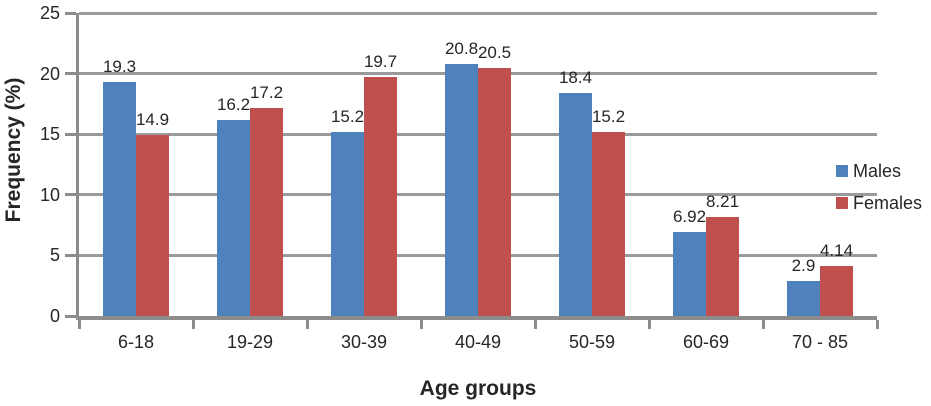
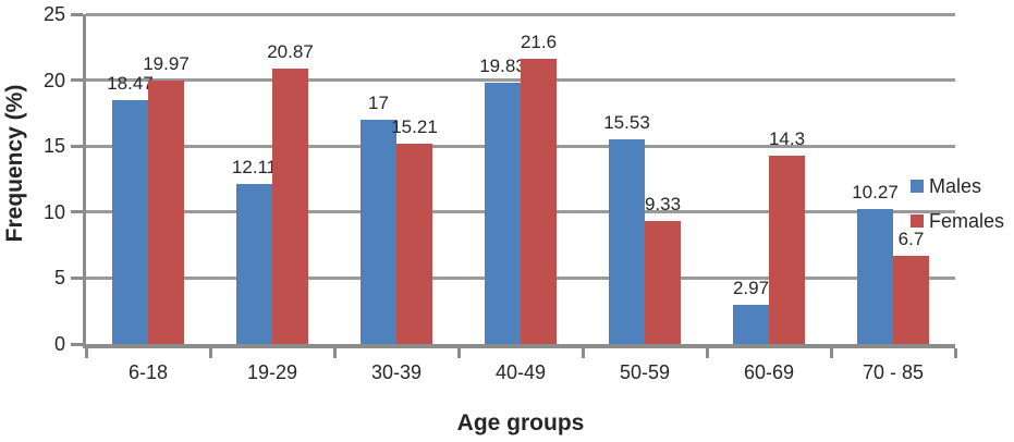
Males/6-18: 19.3 -> 18.47
Females/6-18: 14.9 -> 19.97
Males/19-29: 16.2 -> 12.11
Females/19-29: 17.2 -> 20.87
Males/30-39: 15.2 -> 17
Females/30-39: 19.7 -> 15.21
Males/40-49: 20.8 -> 19.83
Females/40-49: 20.5 -> 21.6
Males/50-59: 18.4 -> 15.53
Females/50-59: 15.2 -> 9.33
Males/60-69: 6.92 -> 2.97
Females/60-69: 8.21 -> 14.3
Males/70 - 85: 2.9 -> 10.27
Females/70 - 85: 4.14 -> 6.7
